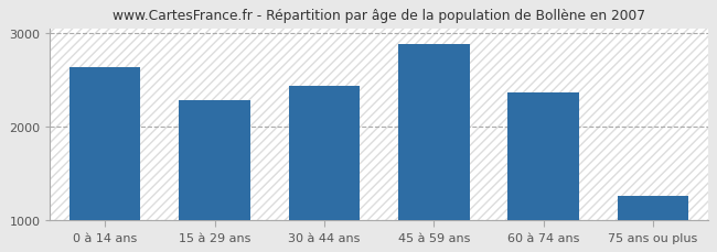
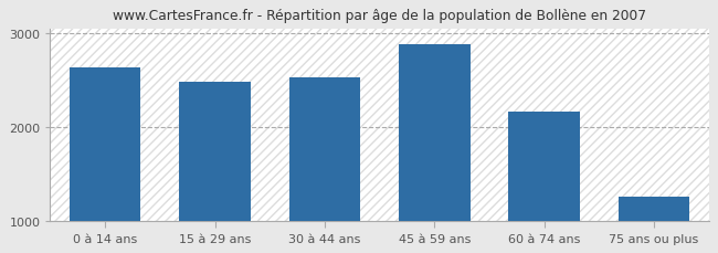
15 à 29 ans: 2280 -> 2480
30 à 44 ans: 2440 -> 2530
60 à 74 ans: 2360 -> 2160
